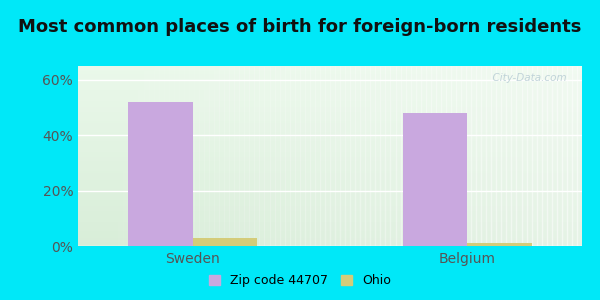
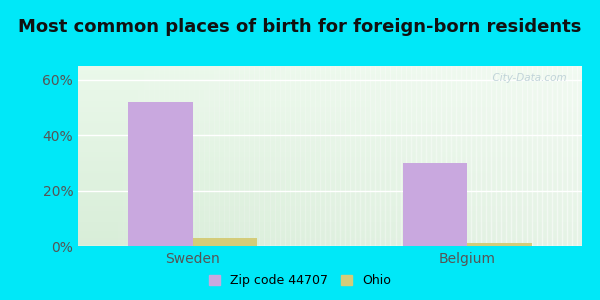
Zip code 44707/Belgium: 48% -> 30%
